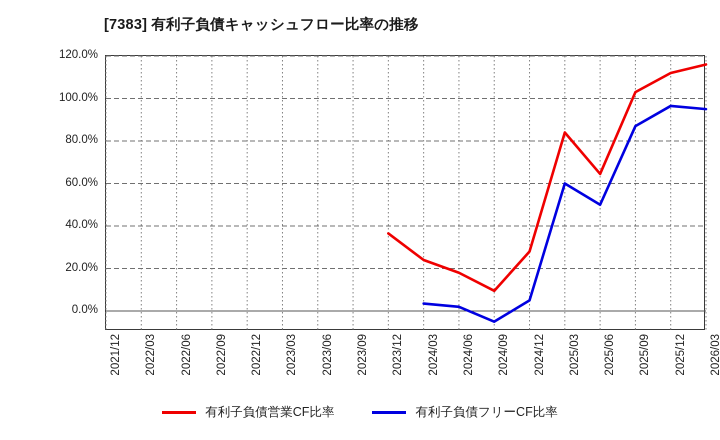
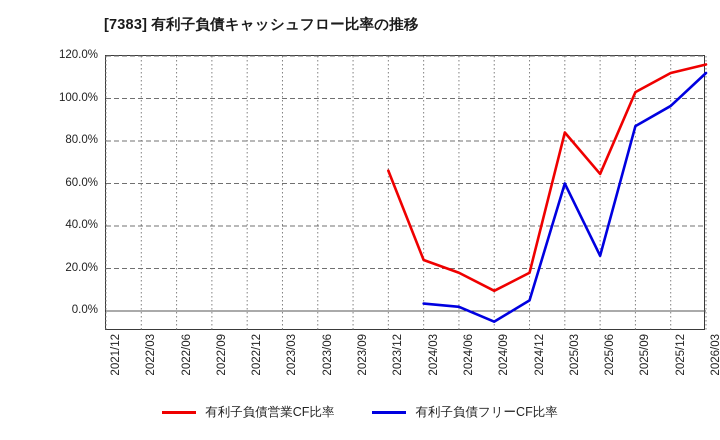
有利子負債営業CF比率/2023/12: 36% -> 66%
有利子負債営業CF比率/2024/12: 28% -> 18%
有利子負債フリーCF比率/2025/06: 50% -> 26%
有利子負債フリーCF比率/2026/03: 95% -> 112%
